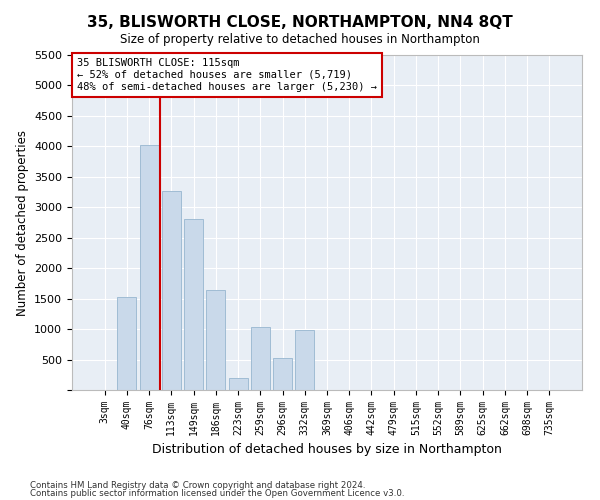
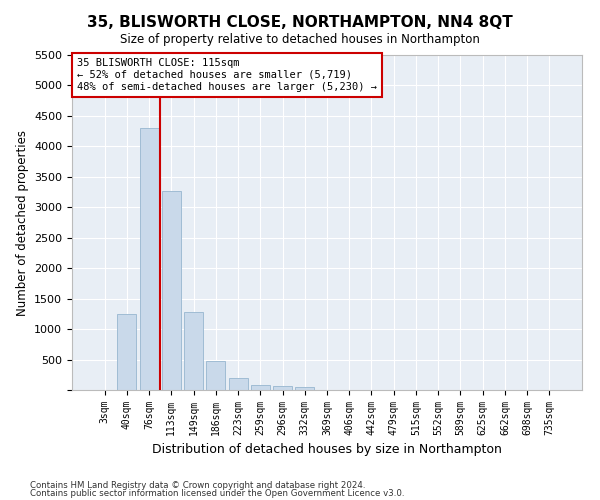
40sqm: 1520 -> 1250
76sqm: 4020 -> 4300
149sqm: 2800 -> 1280
186sqm: 1640 -> 480
259sqm: 1040 -> 80
296sqm: 520 -> 60
332sqm: 980 -> 60
